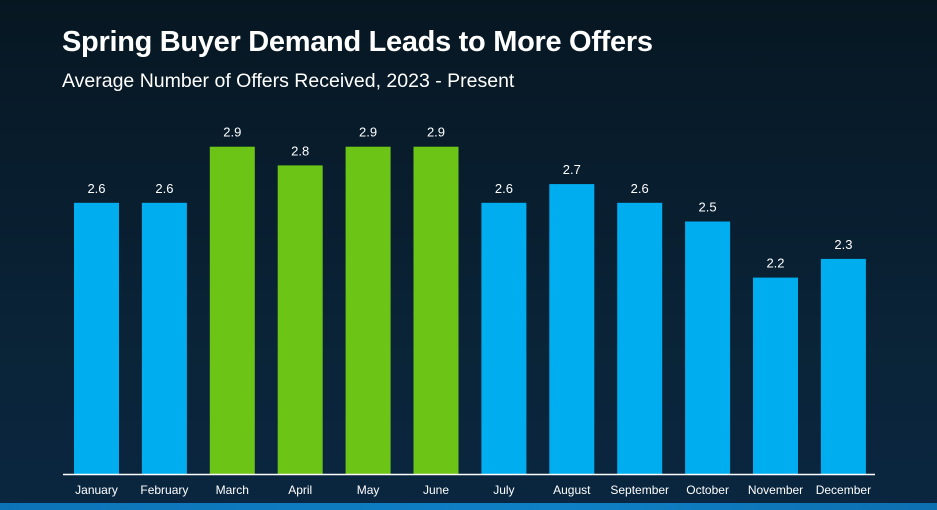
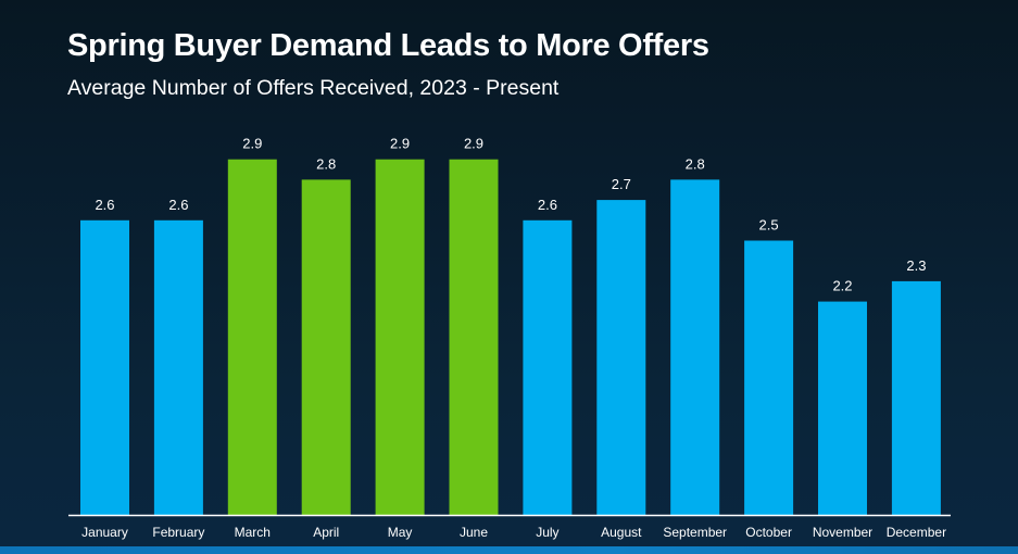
September: 2.6 -> 2.8
